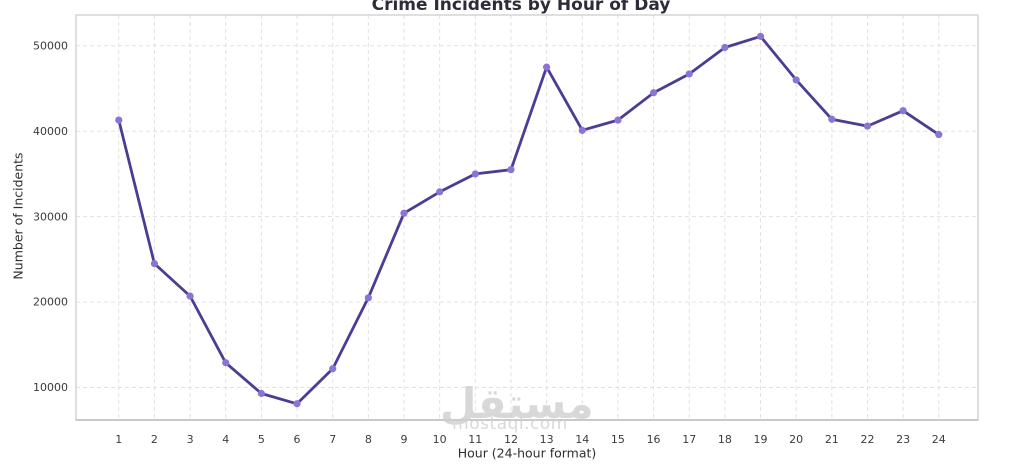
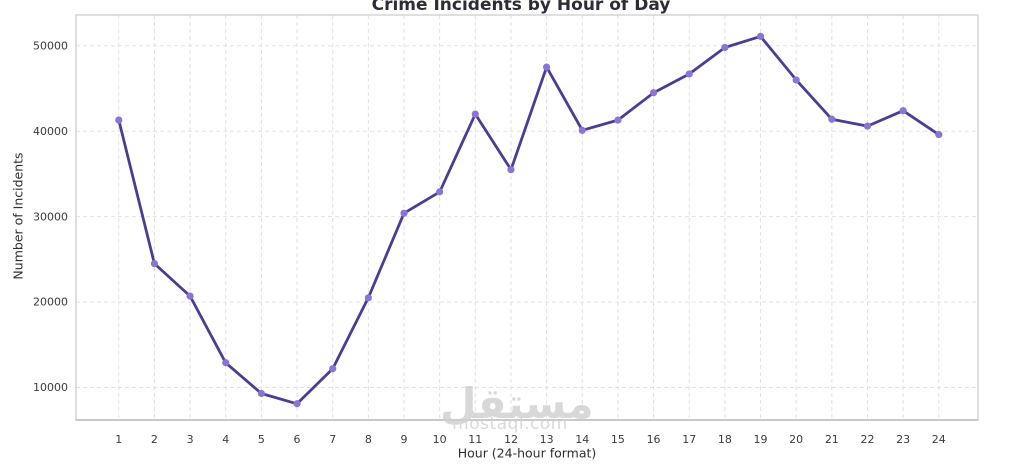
11: 35000 -> 42000
